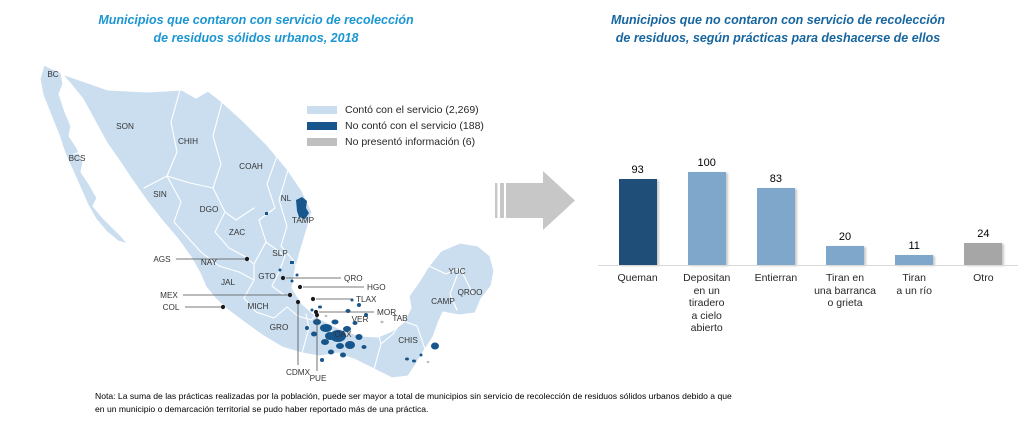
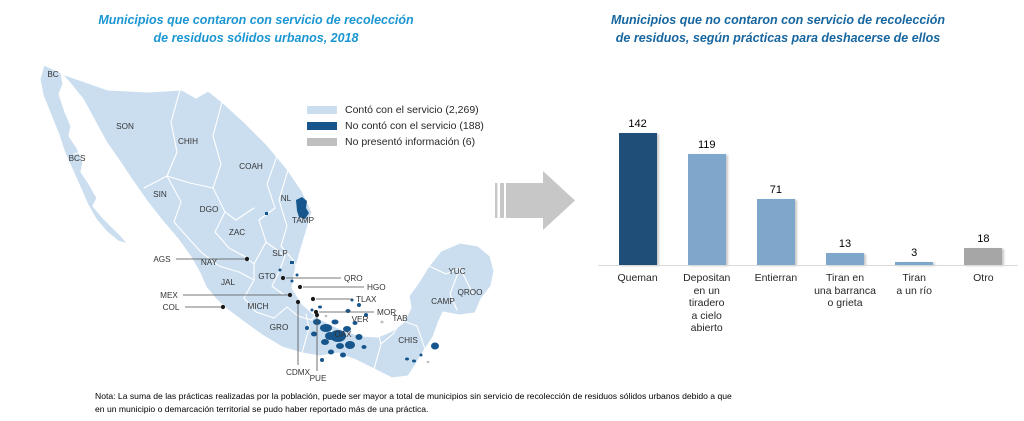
Queman: 93 -> 142
Depositan en un tiradero a cielo abierto: 100 -> 119
Entierran: 83 -> 71
Tiran en una barranca o grieta: 20 -> 13
Tiran a un río: 11 -> 3
Otro: 24 -> 18
